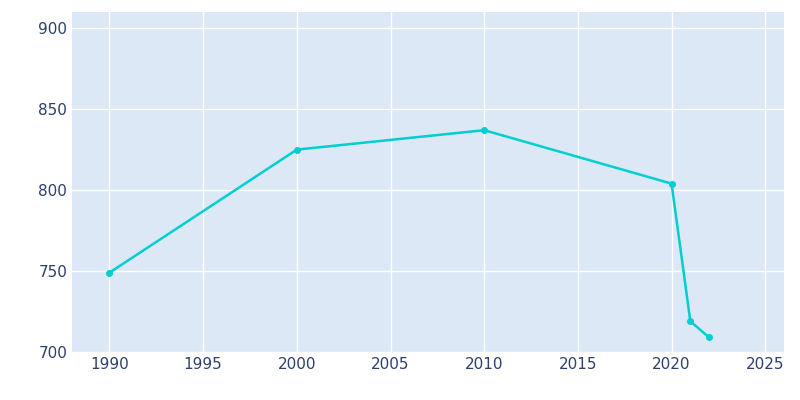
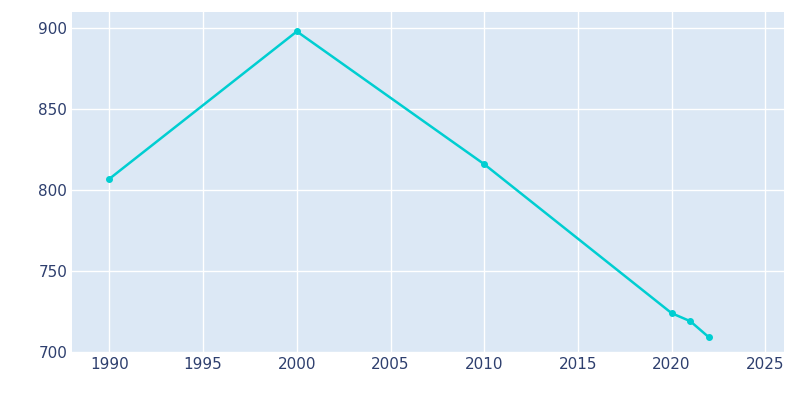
1990: 749 -> 807
2000: 825 -> 898
2010: 837 -> 816
2020: 804 -> 724
